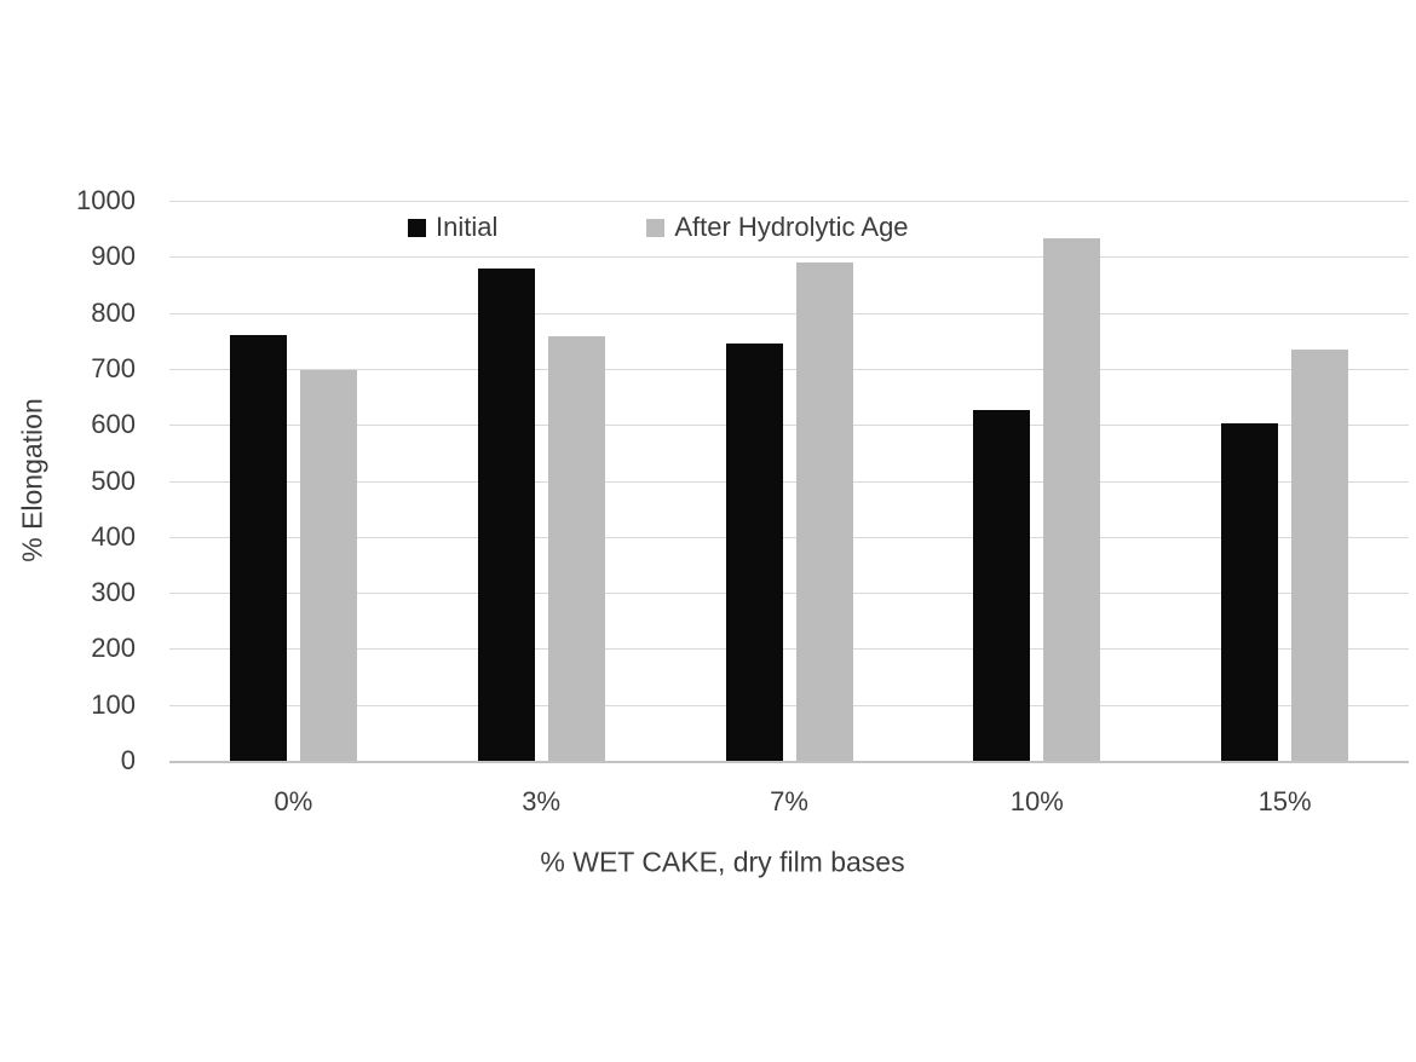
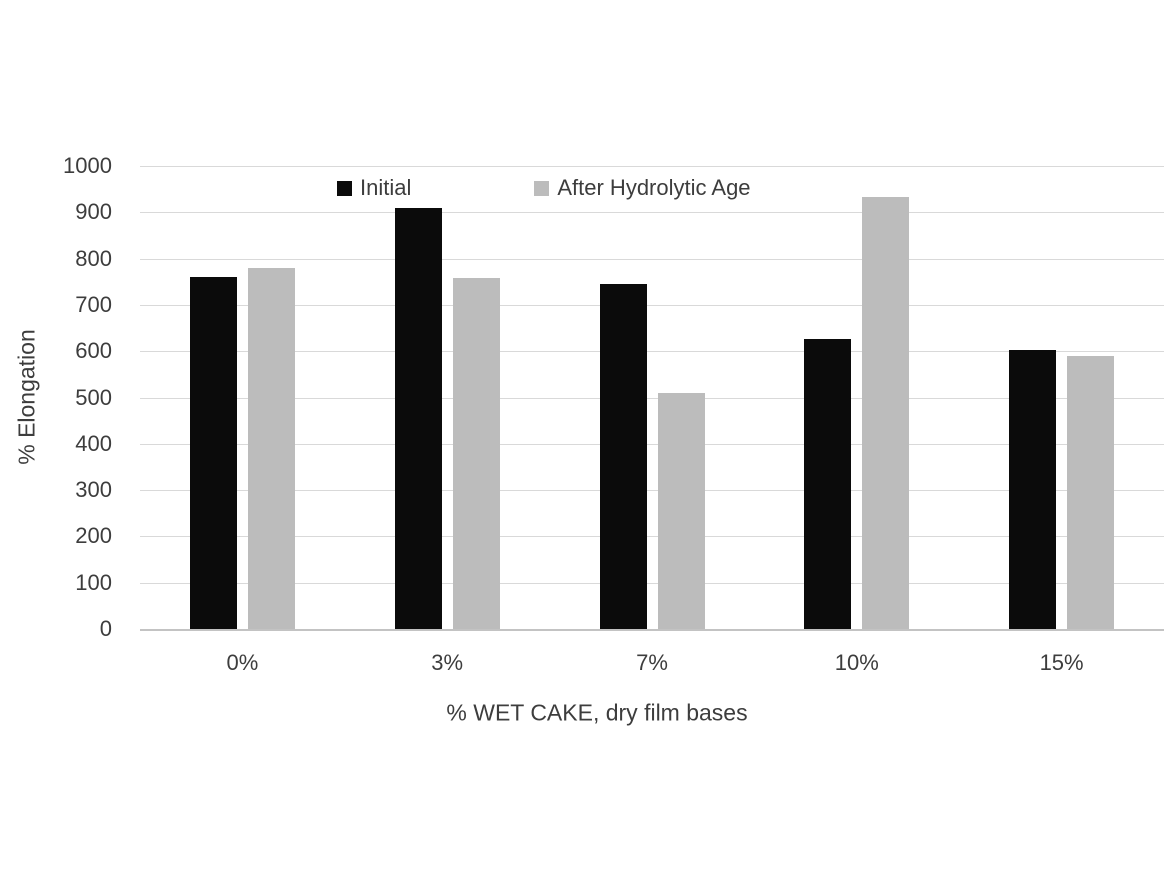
After Hydrolytic Age/0%: 700 -> 780
Initial/3%: 880 -> 910
After Hydrolytic Age/7%: 890 -> 510
After Hydrolytic Age/15%: 730 -> 590
